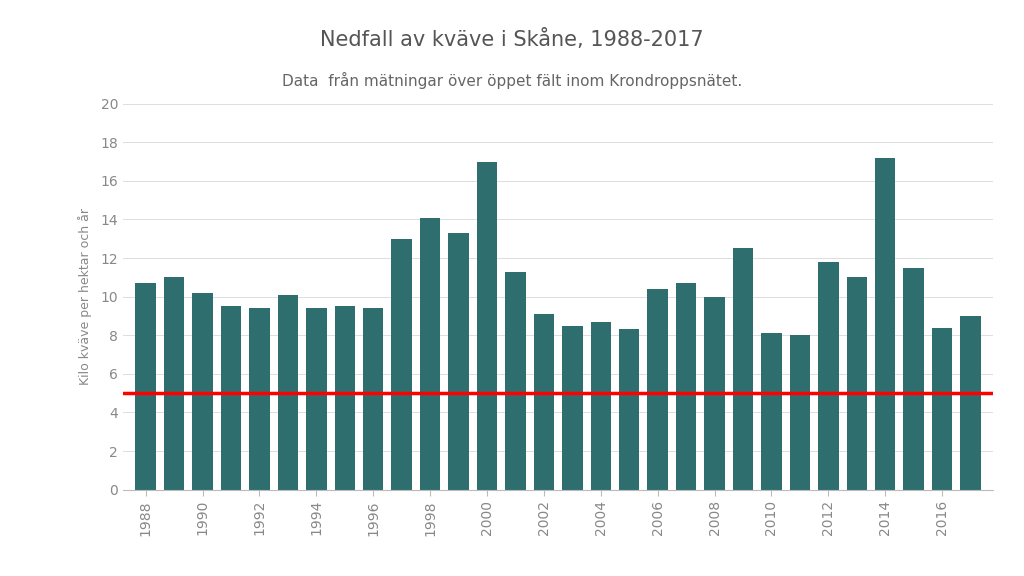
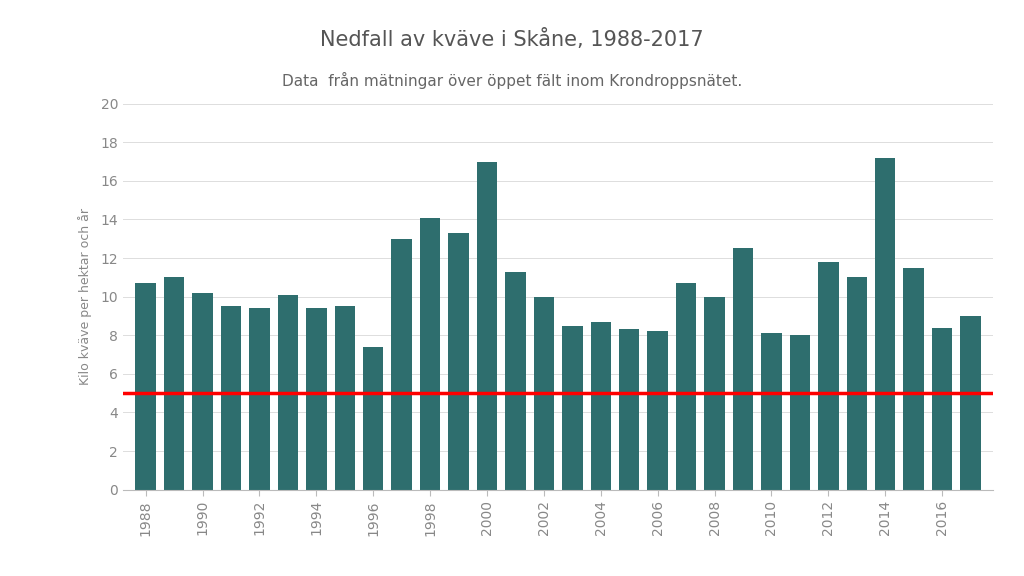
1996: 9.4 -> 7.4
2002: 9.1 -> 10.0
2006: 10.4 -> 8.2
